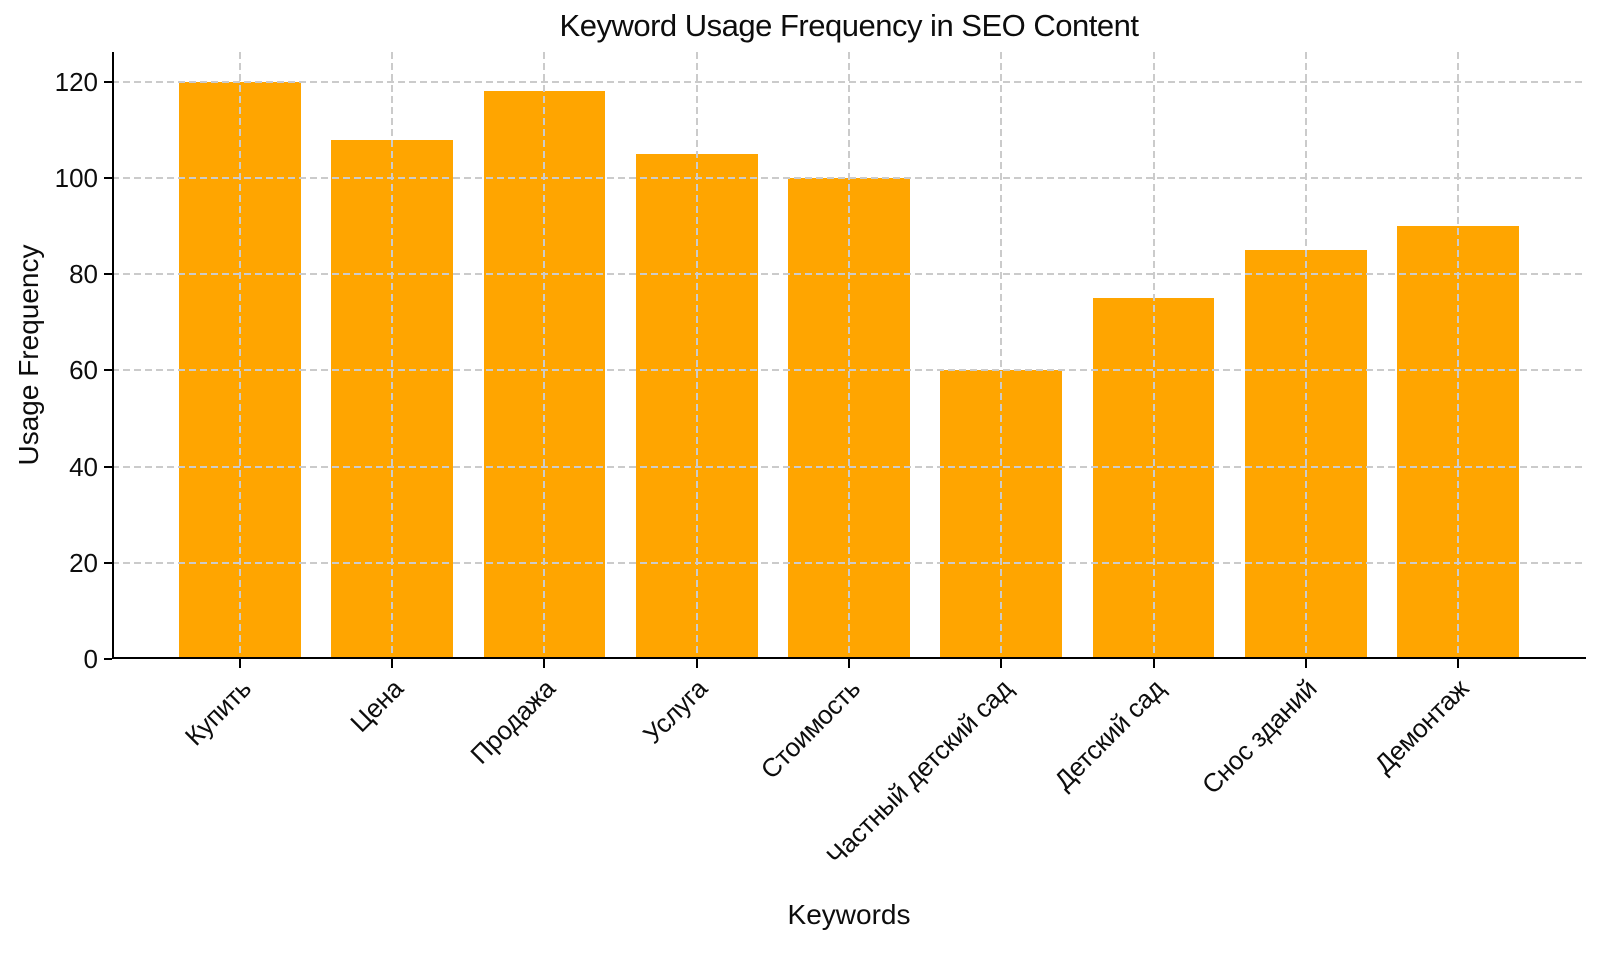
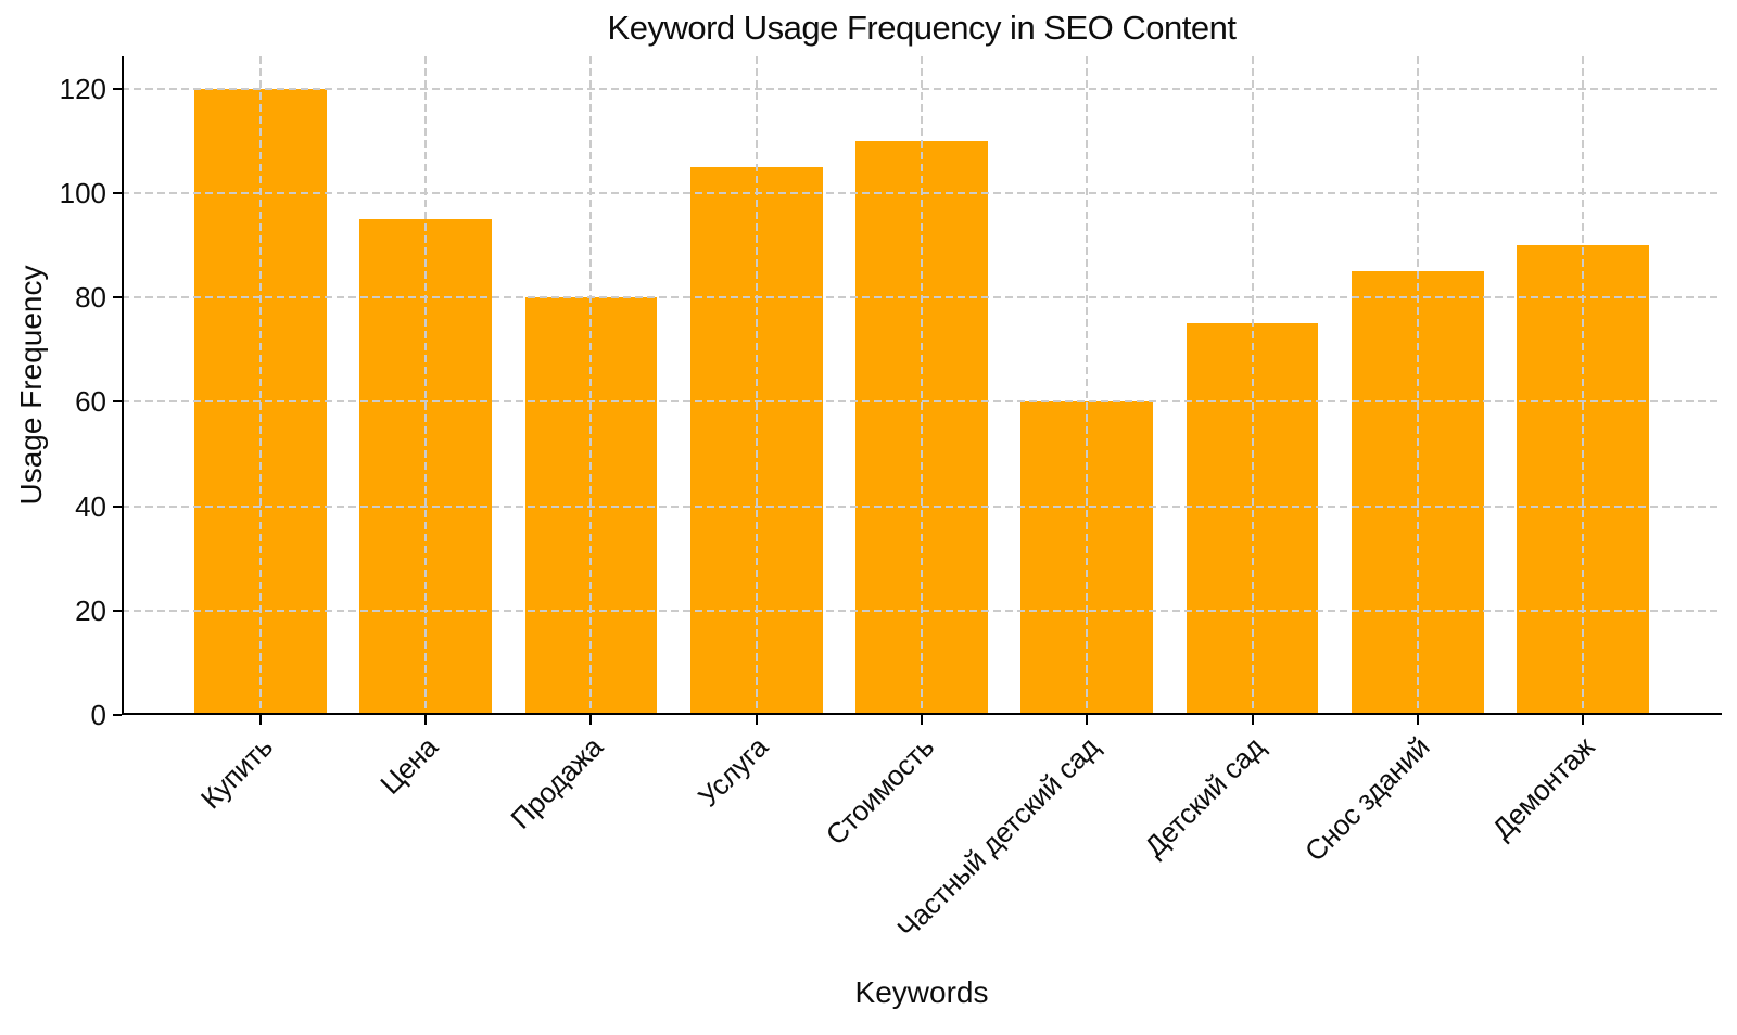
Цена: 108 -> 95
Продажа: 118 -> 80
Стоимость: 100 -> 110
